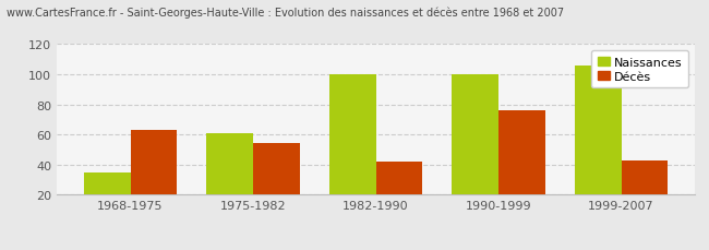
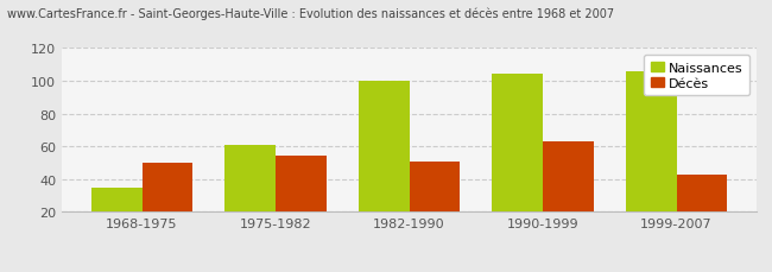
Décès/1968-1975: 63 -> 50
Décès/1982-1990: 42 -> 51
Naissances/1990-1999: 100 -> 104
Décès/1990-1999: 76 -> 63
